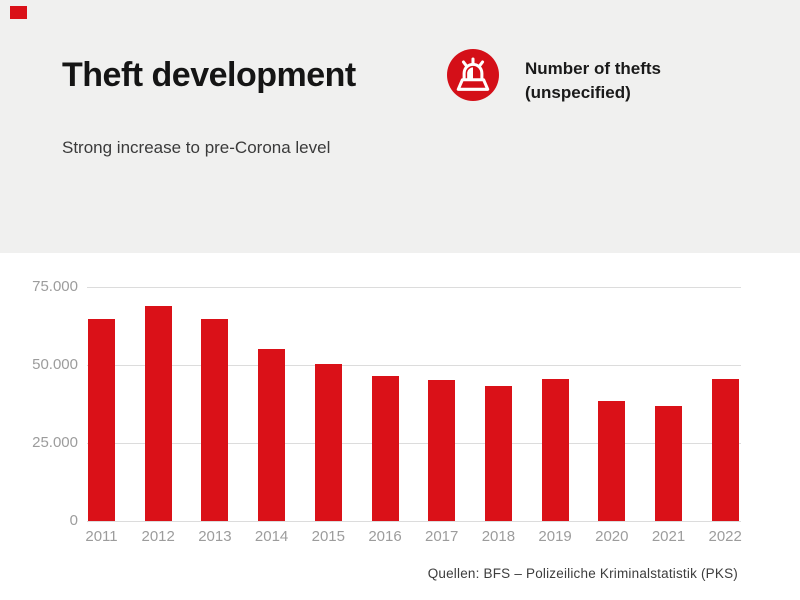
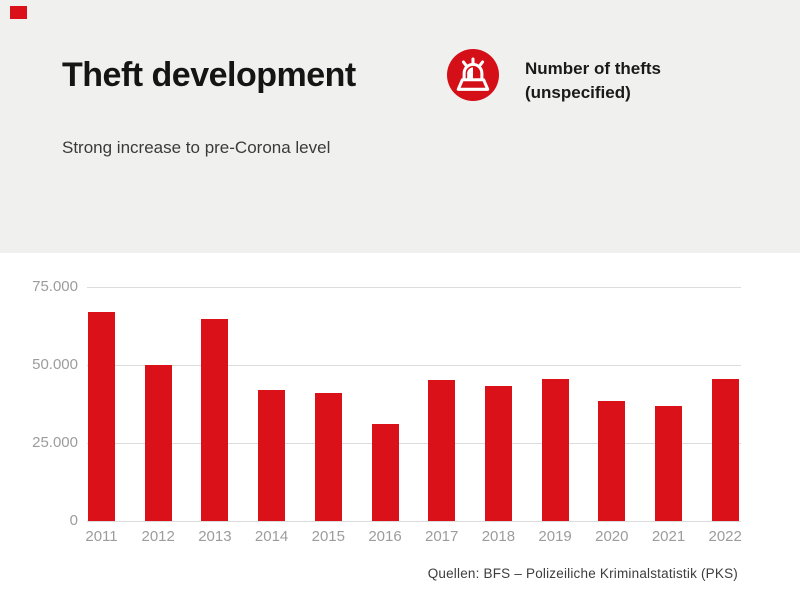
2011: 65000 -> 67000
2012: 69000 -> 50000
2014: 55000 -> 42000
2015: 50000 -> 41000
2016: 47000 -> 31000
